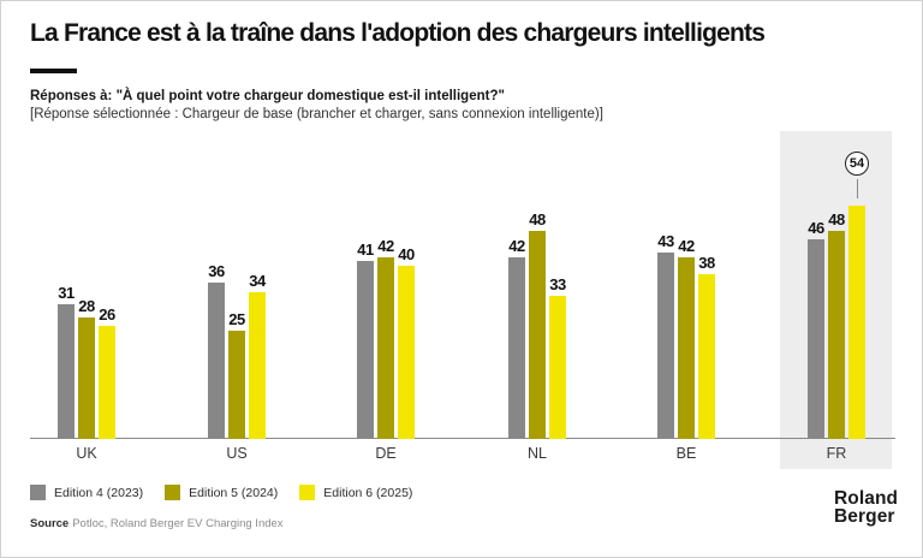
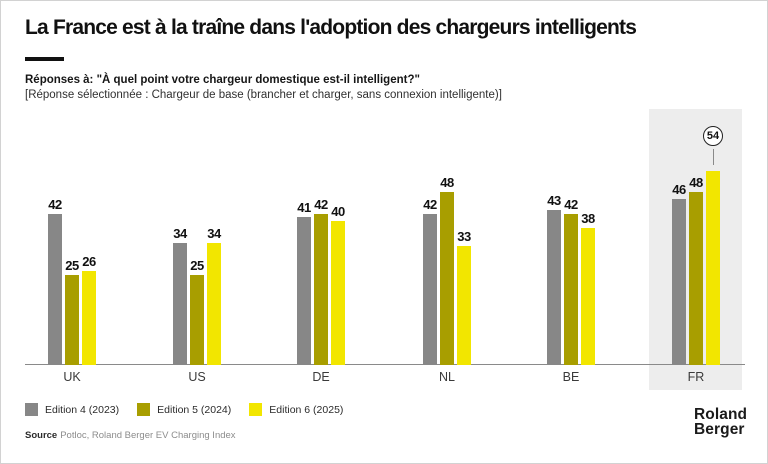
Edition 4 (2023)/UK: 31 -> 42
Edition 5 (2024)/UK: 28 -> 25
Edition 4 (2023)/US: 36 -> 34
